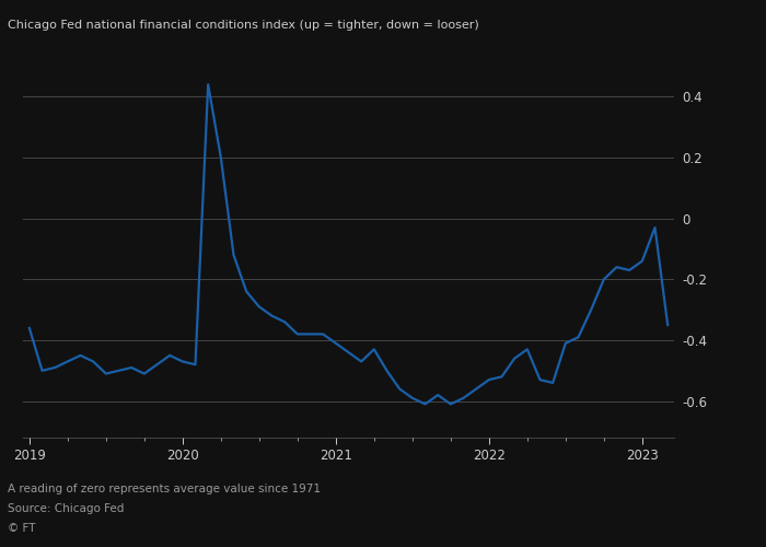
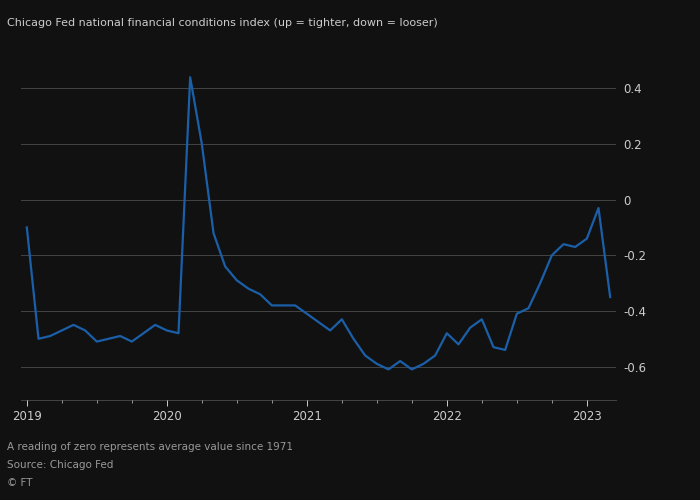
2019: -0.36 -> -0.10
2022: -0.53 -> -0.48
